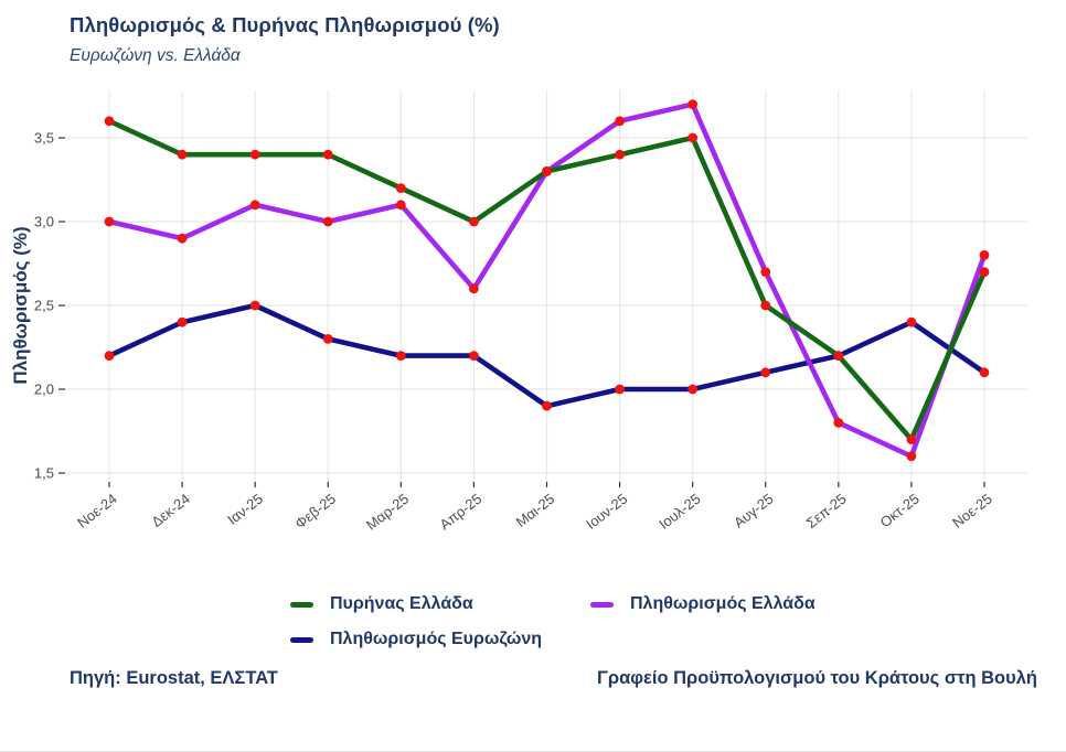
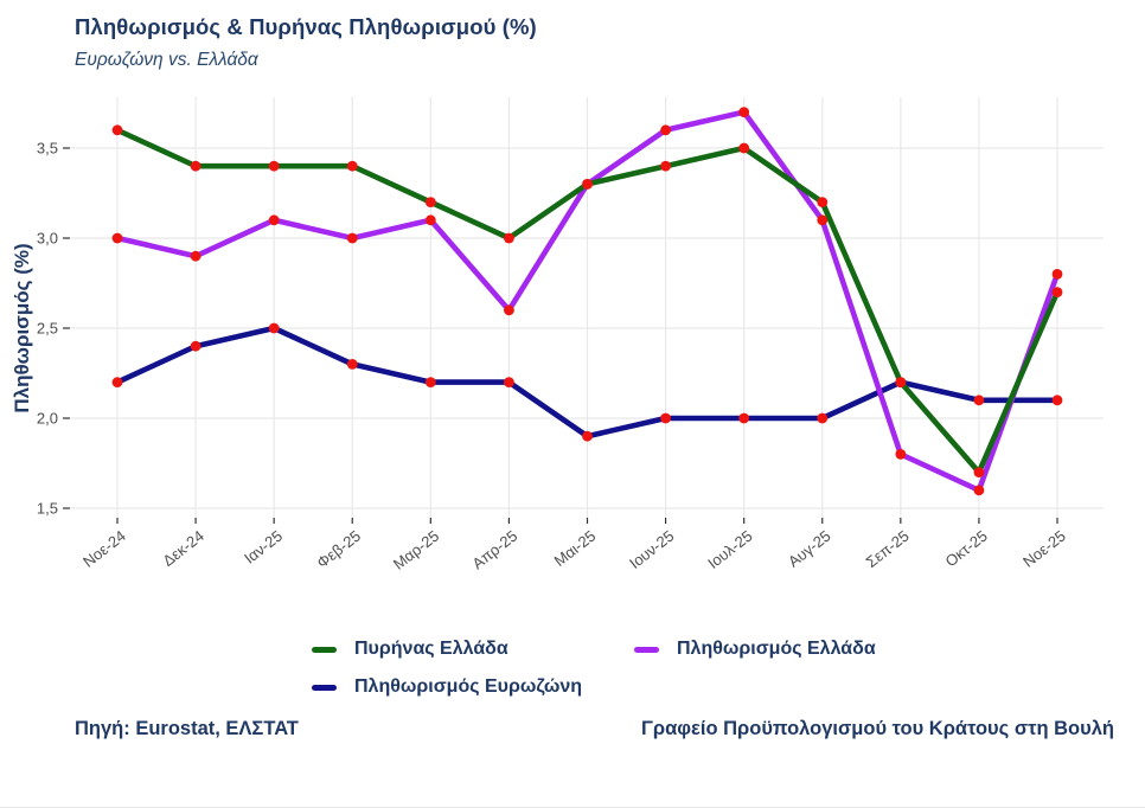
Πυρήνας Ελλάδα/Αυγ-25: 2,5 -> 3,2
Πληθωρισμός Ελλάδα/Αυγ-25: 2,7 -> 3,1
Πληθωρισμός Ευρωζώνη/Αυγ-25: 2,1 -> 2,0
Πληθωρισμός Ευρωζώνη/Οκτ-25: 2,4 -> 2,1
